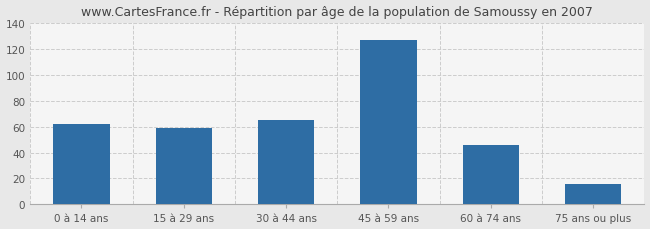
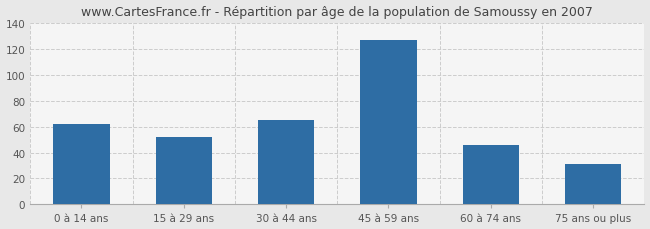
15 à 29 ans: 59 -> 52
75 ans ou plus: 16 -> 31
